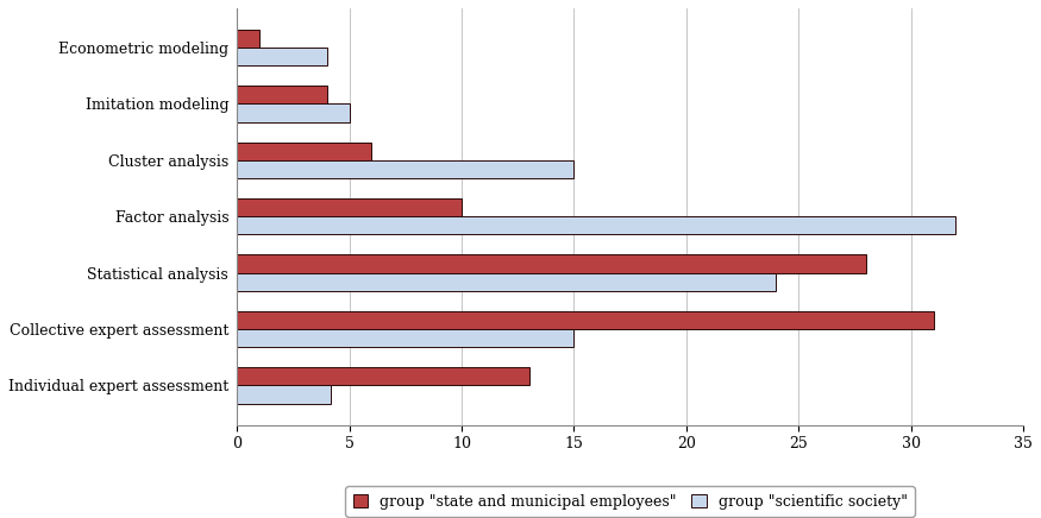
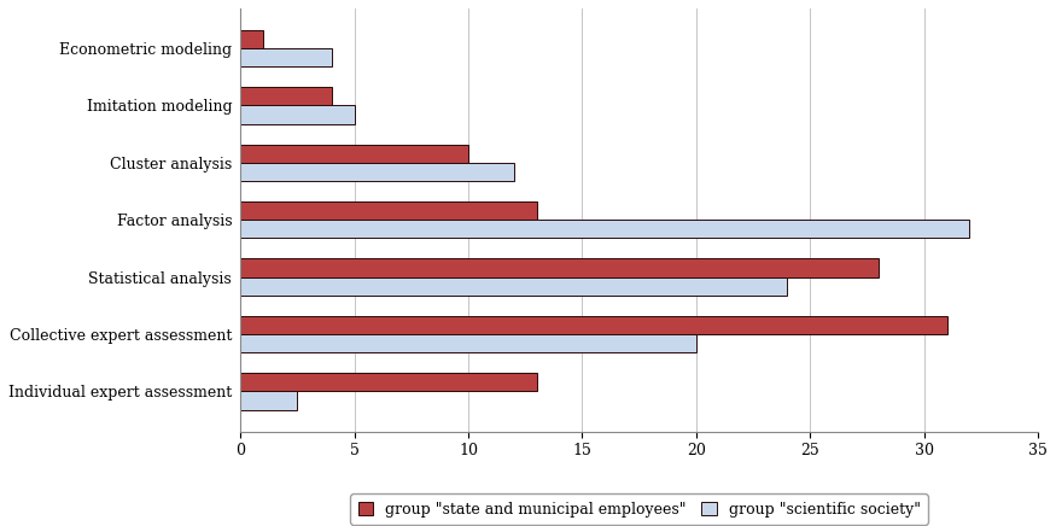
group "state and municipal employees"/Cluster analysis: 6 -> 10
group "scientific society"/Cluster analysis: 15.0 -> 12.0
group "state and municipal employees"/Factor analysis: 10 -> 13
group "scientific society"/Collective expert assessment: 15.0 -> 20.0
group "scientific society"/Individual expert assessment: 4.2 -> 2.5
